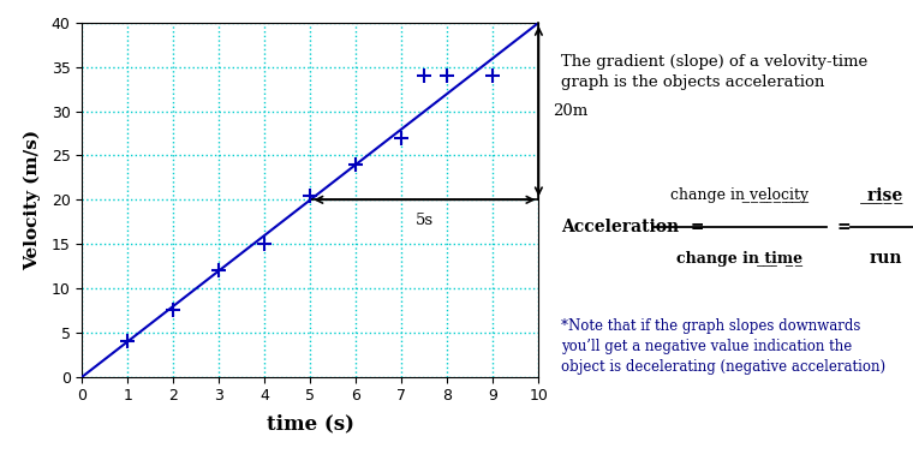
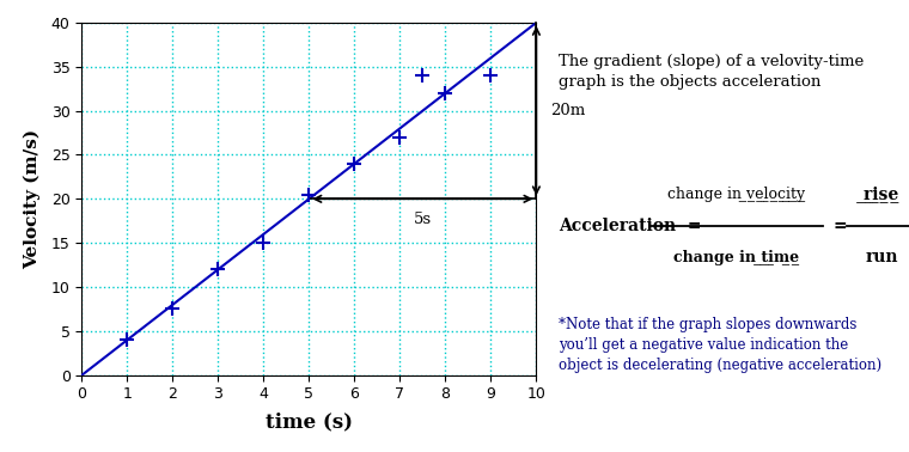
8: 34.0 -> 32.0
